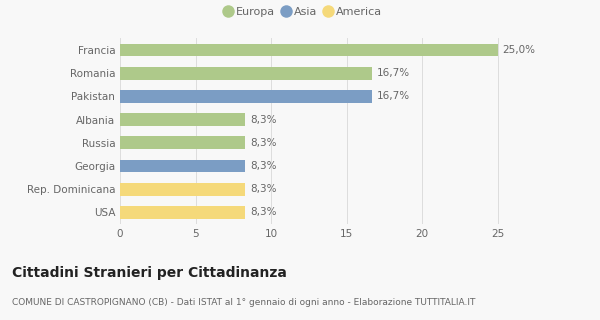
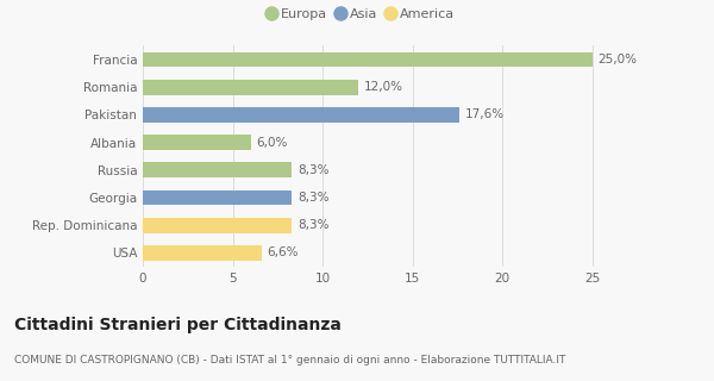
Romania: 16,7% -> 12,0%
Pakistan: 16,7% -> 17,6%
Albania: 8,3% -> 6,0%
USA: 8,3% -> 6,6%
